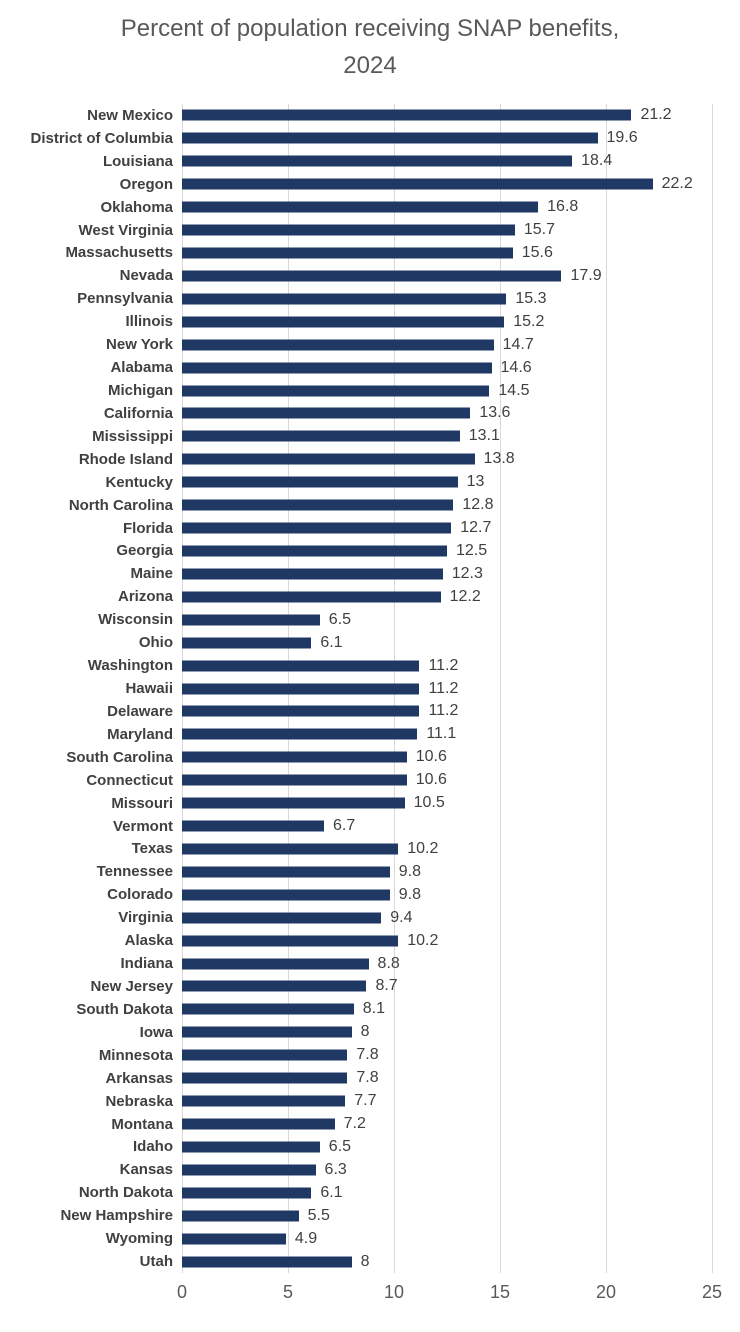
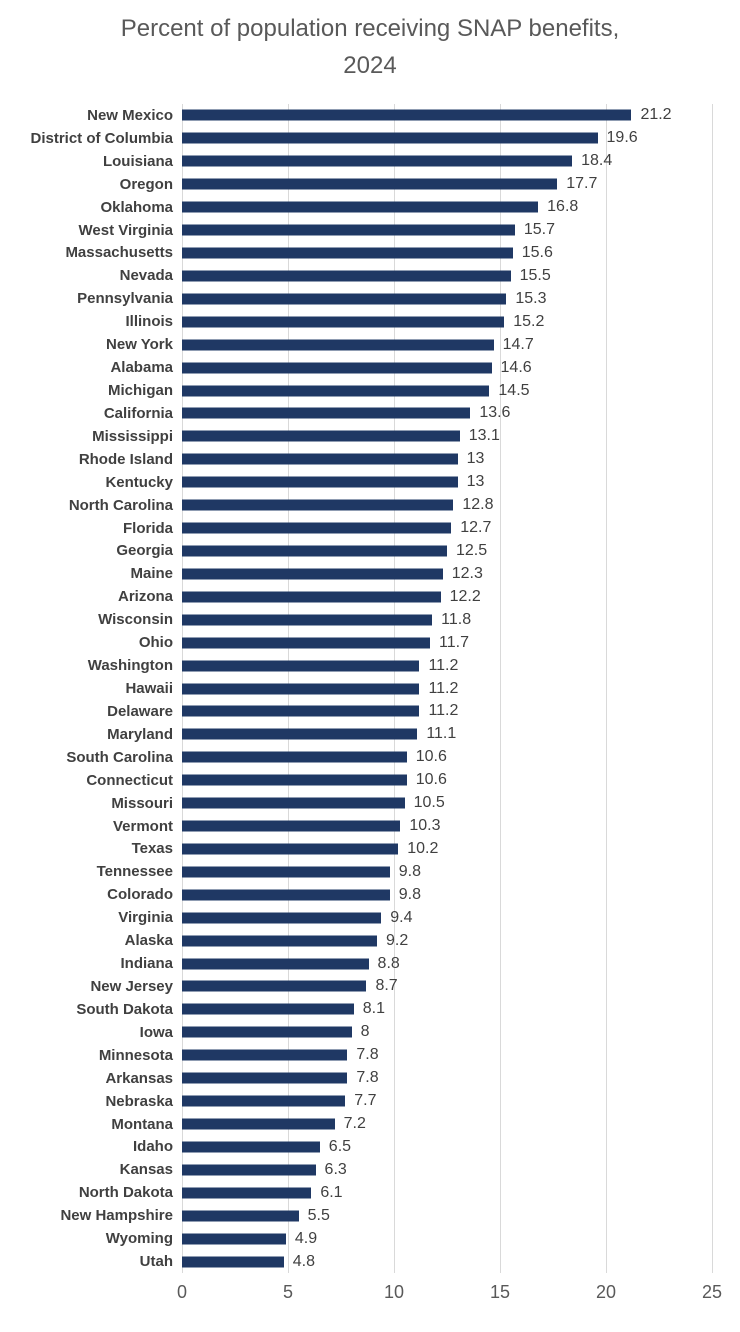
Oregon: 22.2 -> 17.7
Nevada: 17.9 -> 15.5
Rhode Island: 13.8 -> 13
Wisconsin: 6.5 -> 11.8
Ohio: 6.1 -> 11.7
Vermont: 6.7 -> 10.3
Alaska: 10.2 -> 9.2
Utah: 8 -> 4.8
